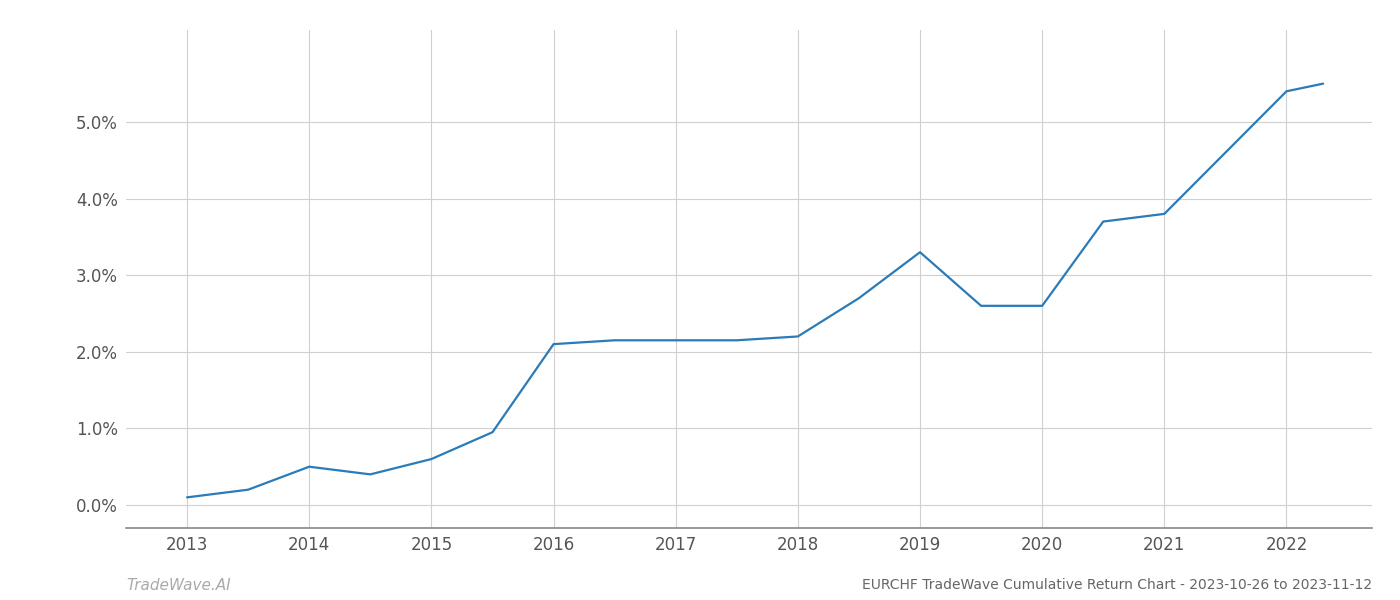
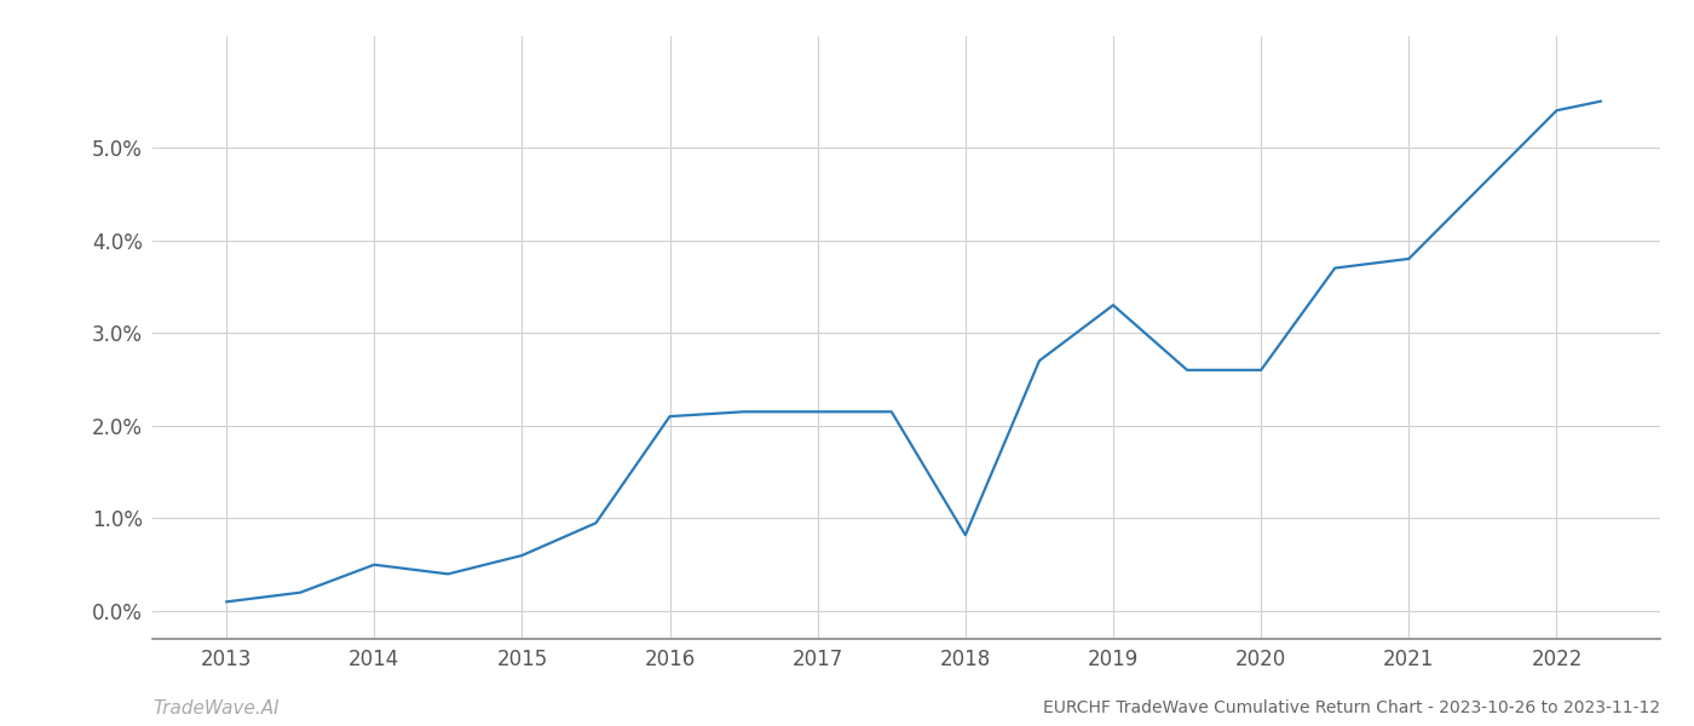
2018: 2.20% -> 0.82%
